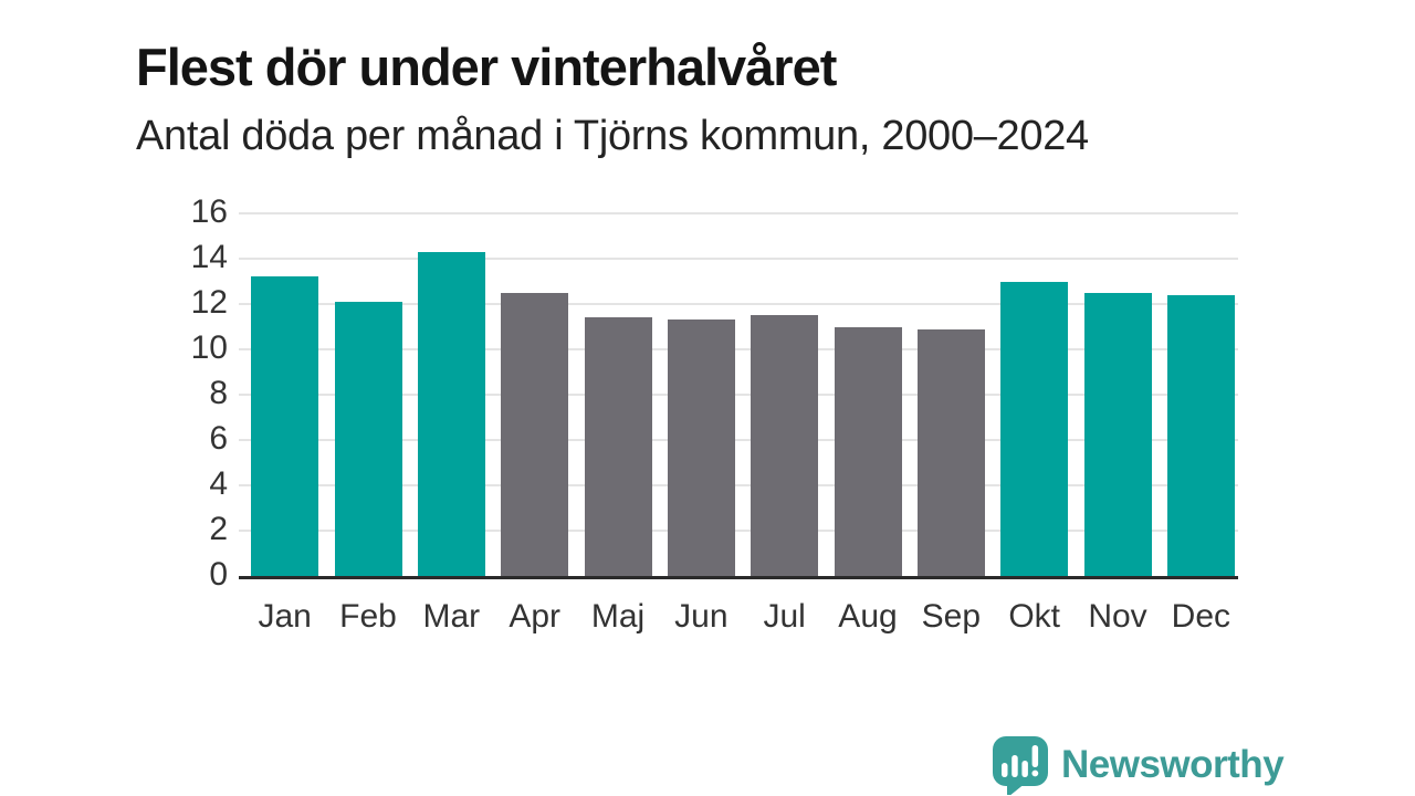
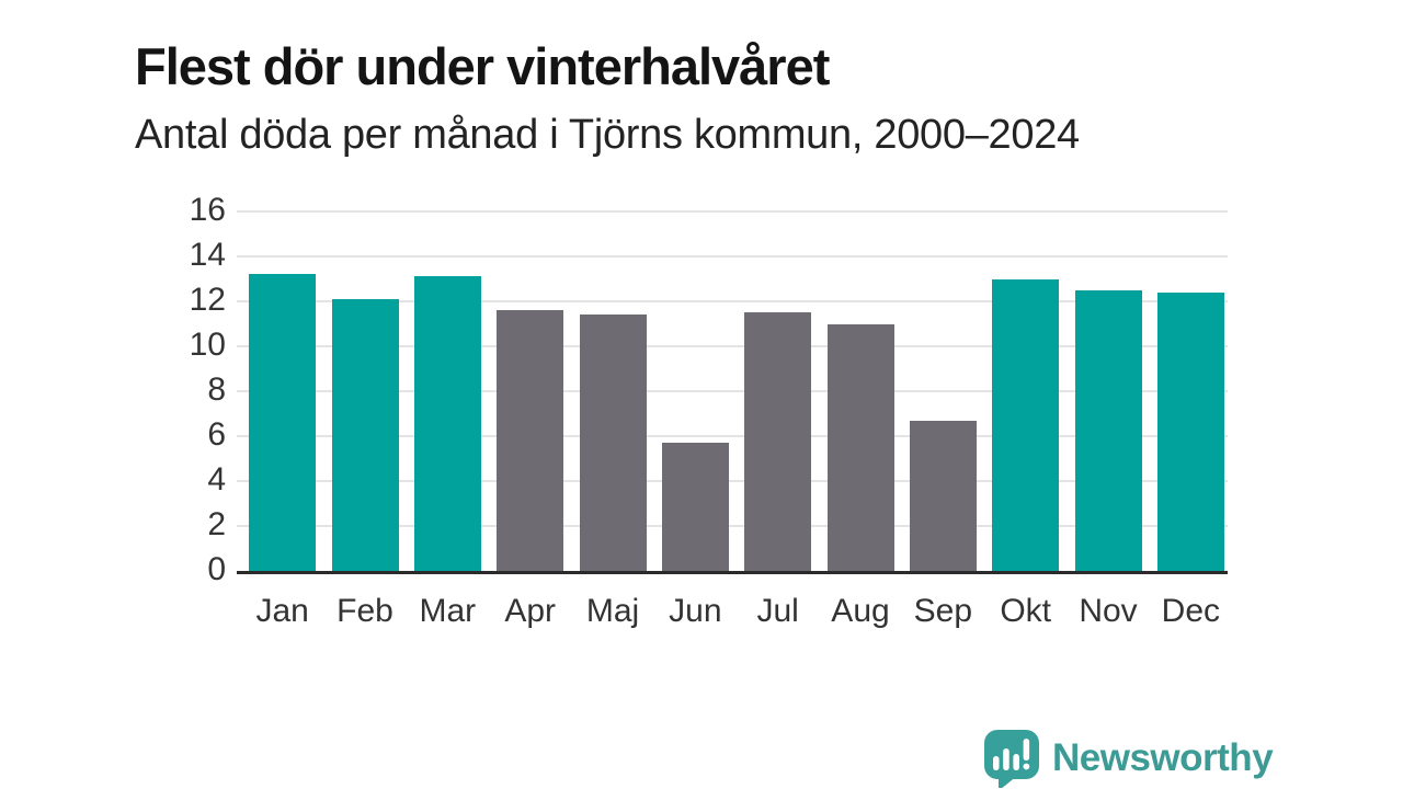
Mar: 14.3 -> 13.1
Apr: 12.5 -> 11.6
Jun: 11.3 -> 5.7
Sep: 10.9 -> 6.7
